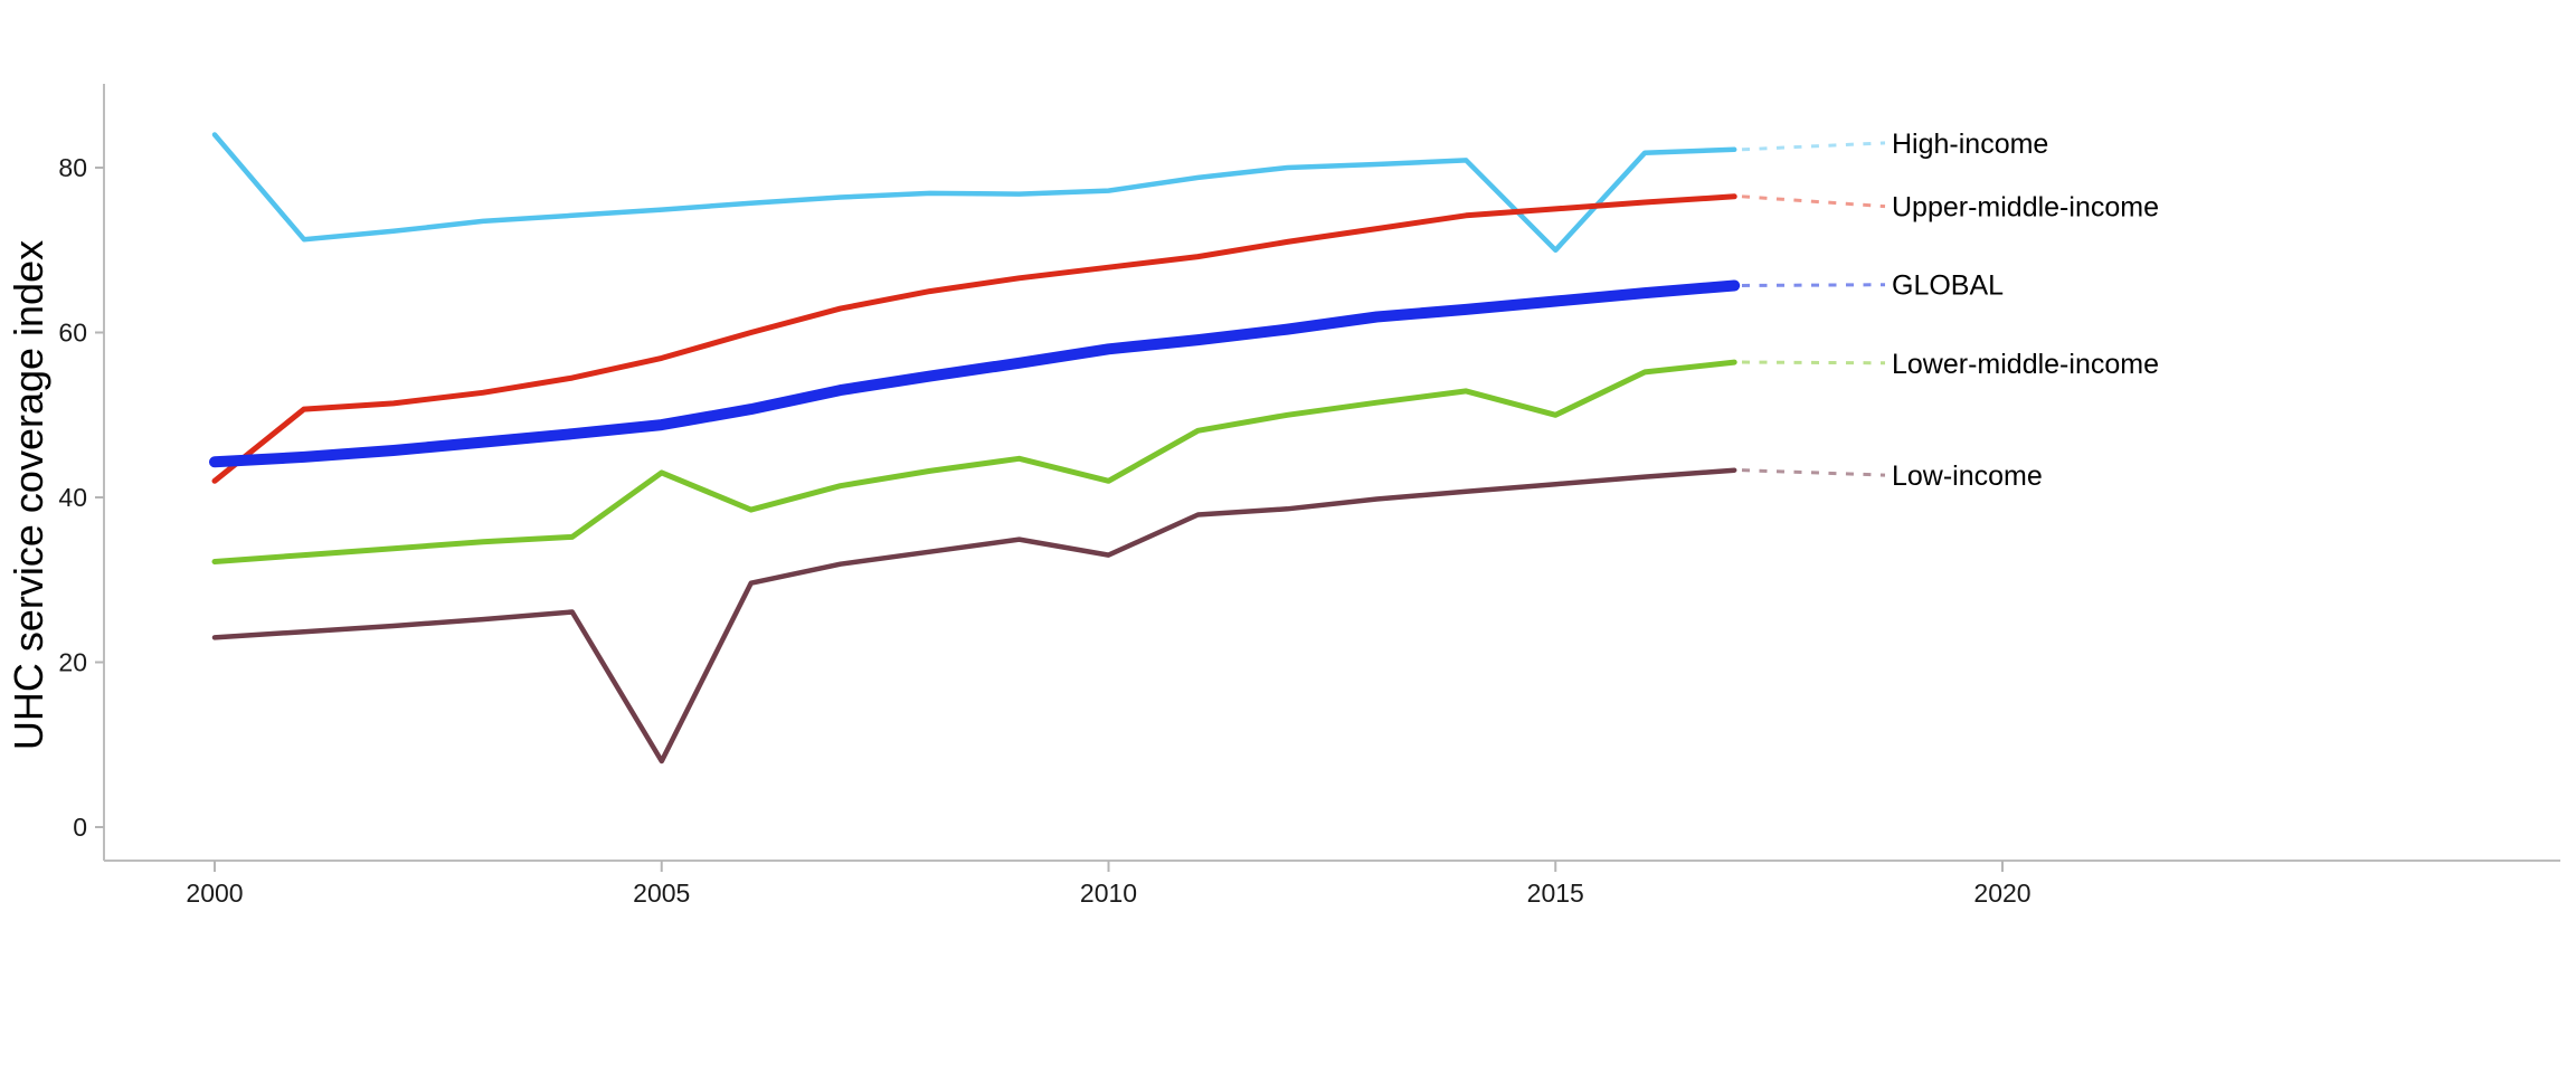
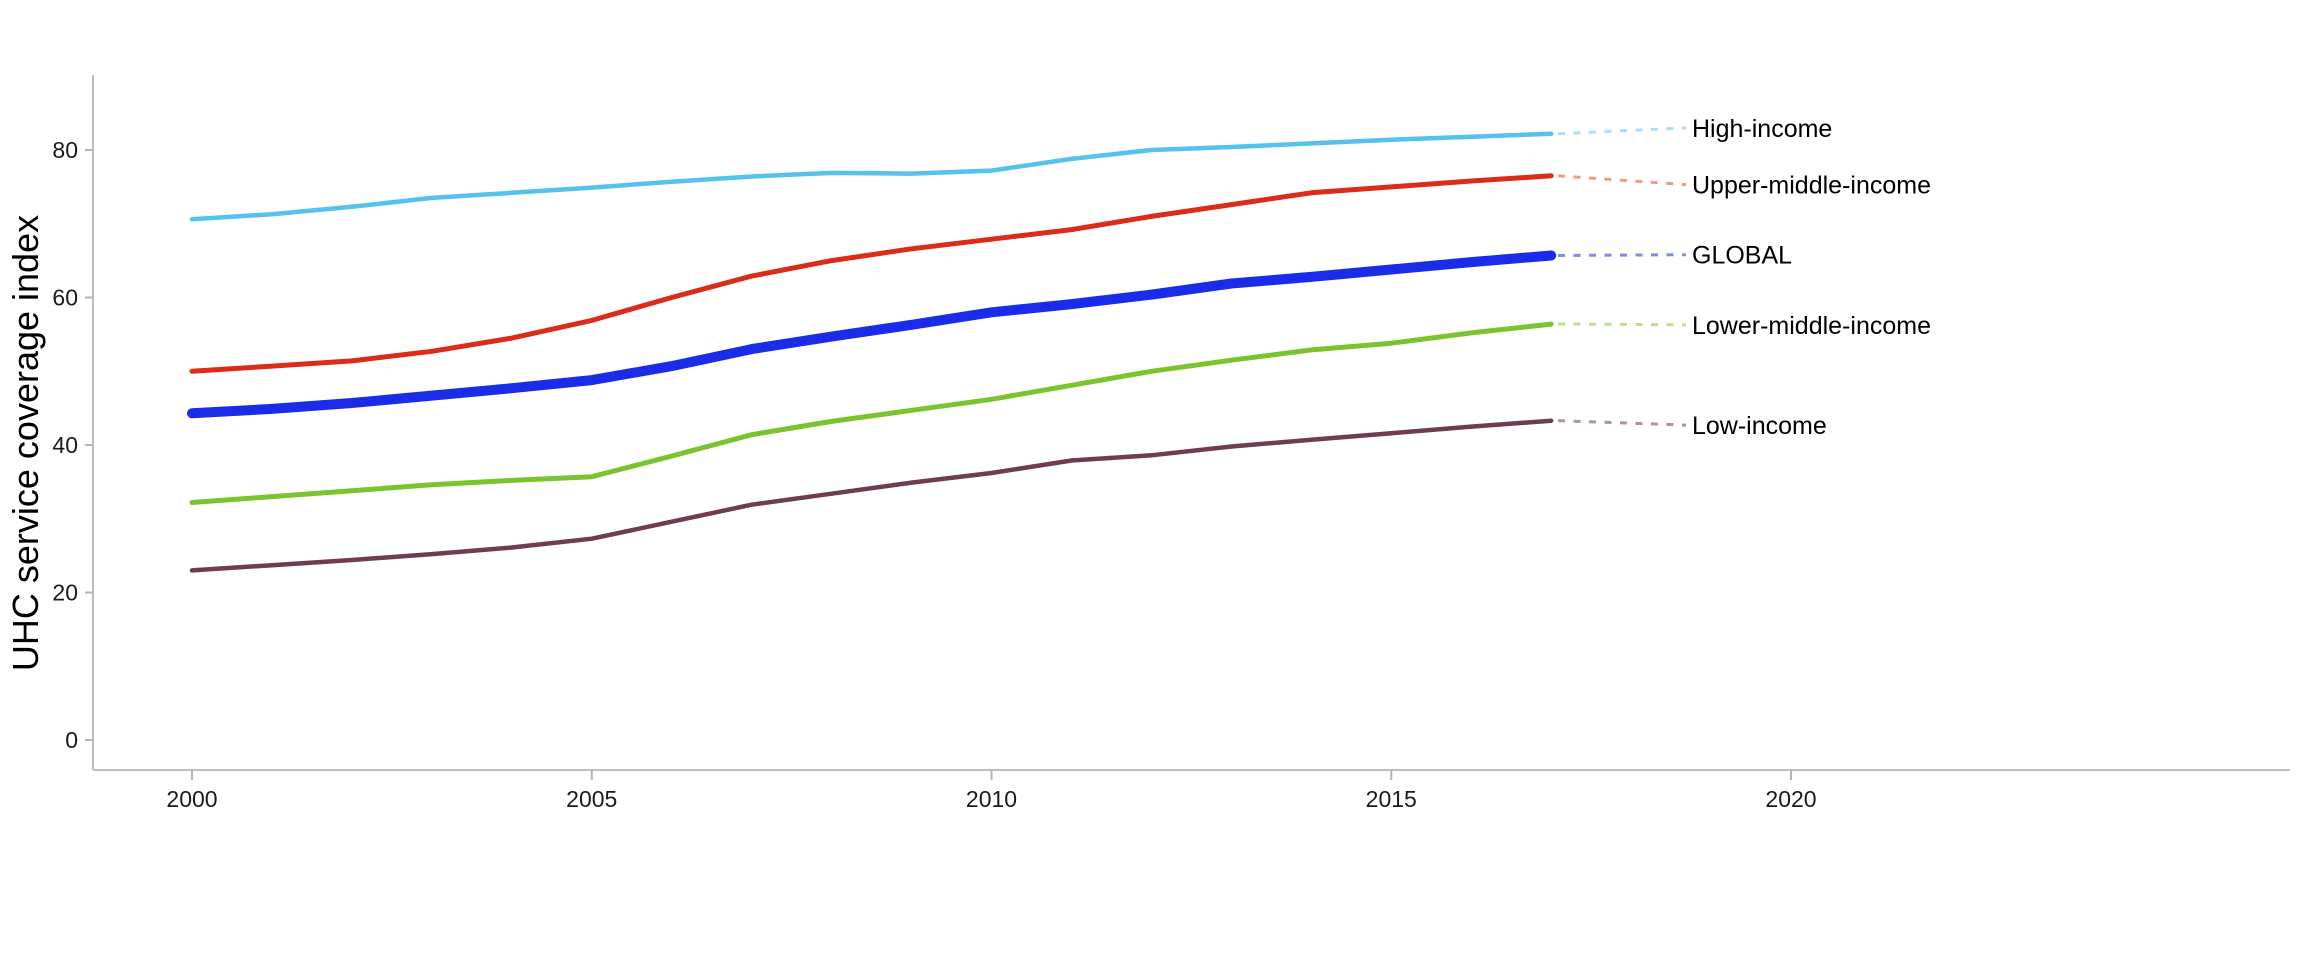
High-income/2000: 84 -> 71
Upper-middle-income/2000: 42 -> 50
Lower-middle-income/2005: 43 -> 36
Low-income/2005: 8 -> 27
Lower-middle-income/2010: 42 -> 46
Low-income/2010: 33 -> 36
High-income/2015: 70 -> 81
Lower-middle-income/2015: 50 -> 54
